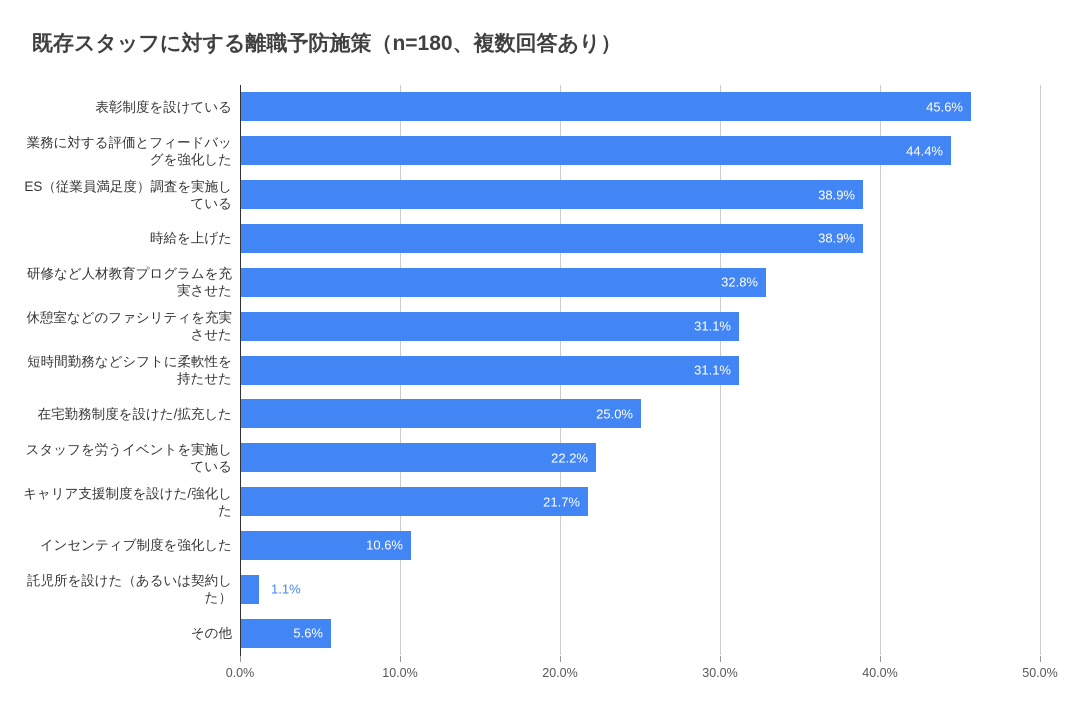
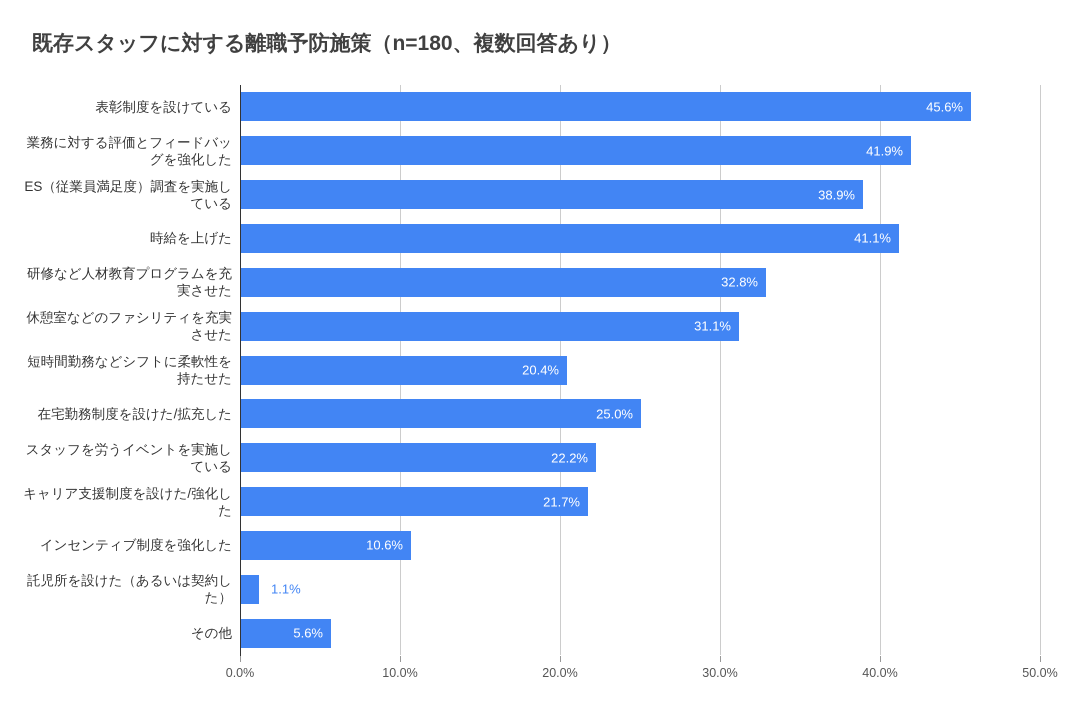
業務に対する評価とフィードバッグを強化した: 44.4% -> 41.9%
時給を上げた: 38.9% -> 41.1%
短時間勤務などシフトに柔軟性を持たせた: 31.1% -> 20.4%
